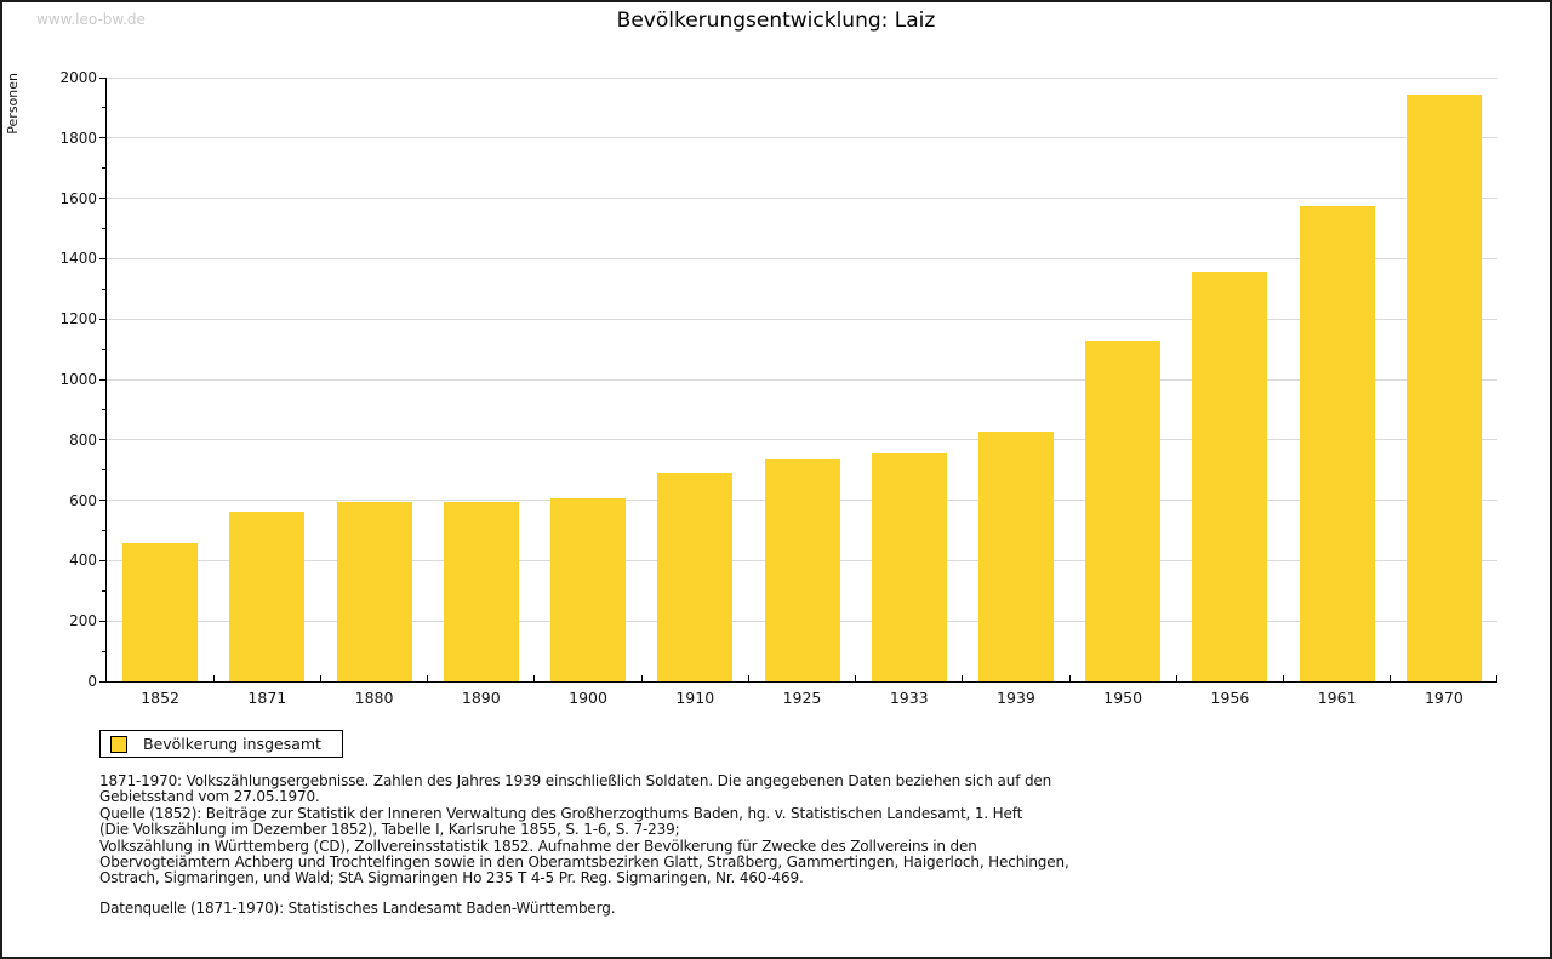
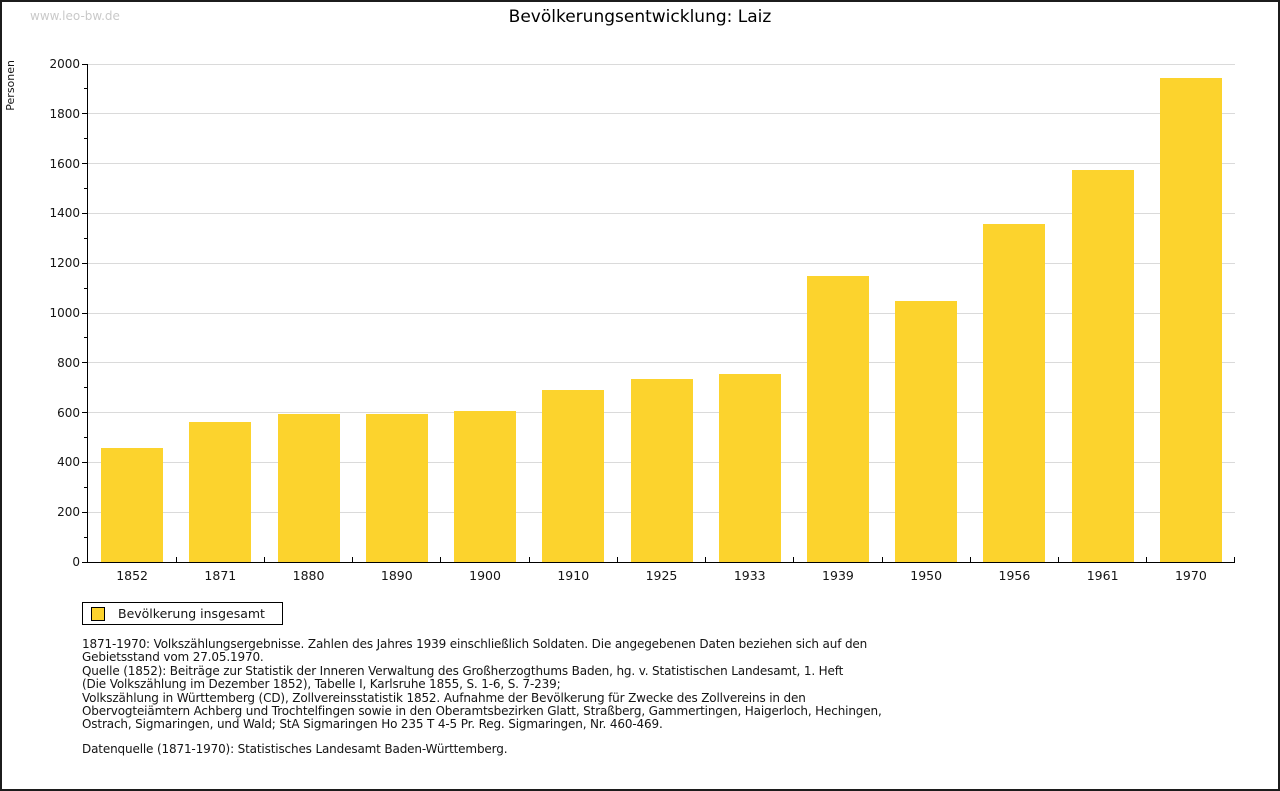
1939: 830 -> 1150
1950: 1130 -> 1050
